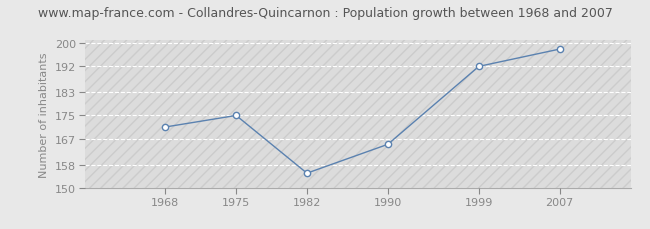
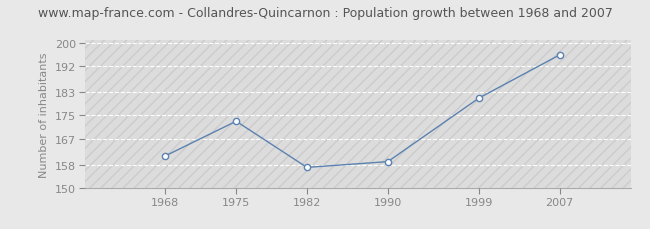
1968: 171 -> 161
1975: 175 -> 173
1982: 155 -> 157
1990: 165 -> 159
1999: 192 -> 181
2007: 198 -> 196
